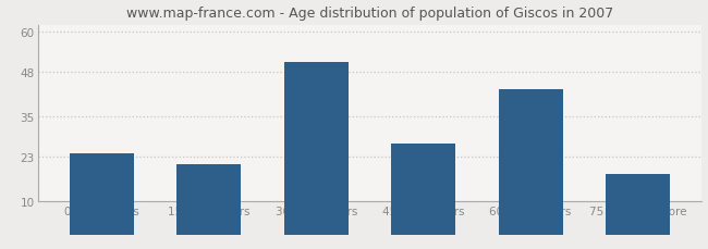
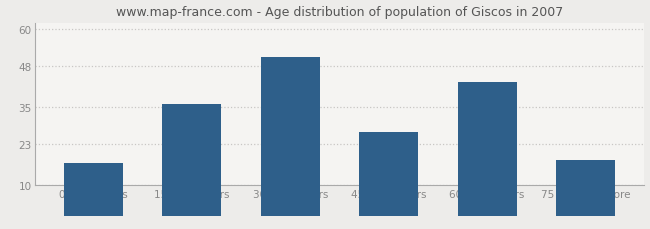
0 to 14 years: 24 -> 17
15 to 29 years: 21 -> 36
